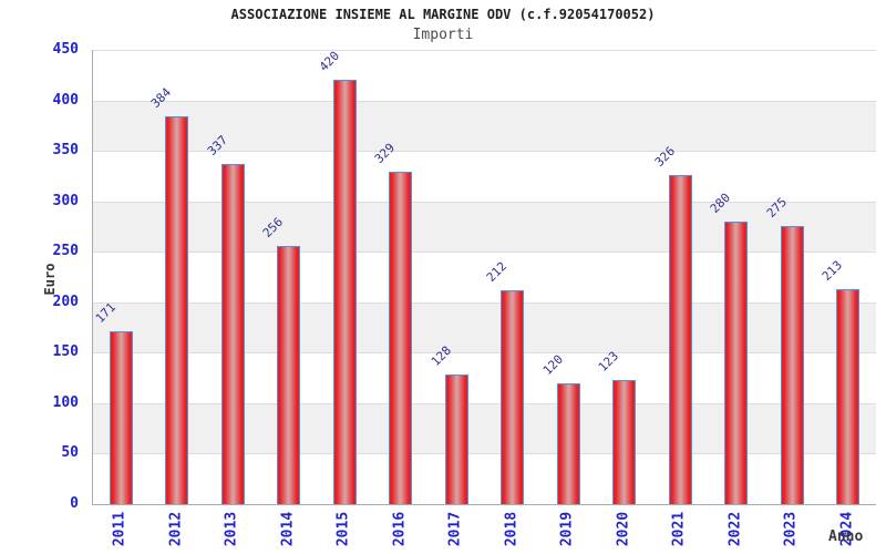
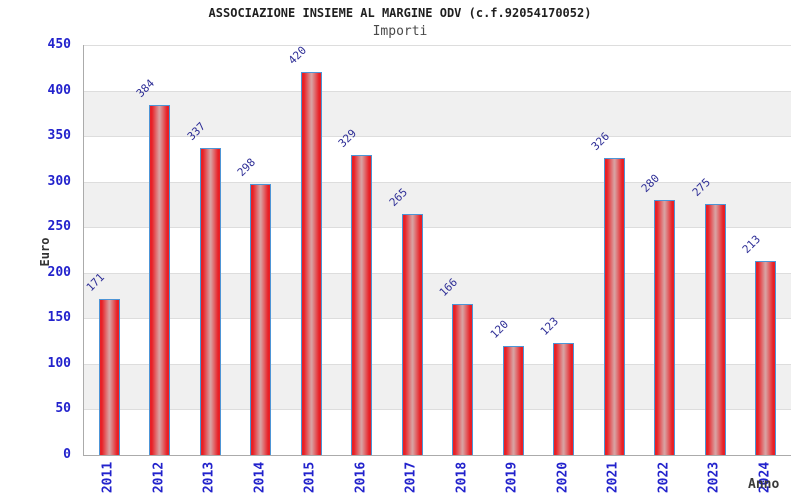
2014: 256 -> 298
2017: 128 -> 265
2018: 212 -> 166
